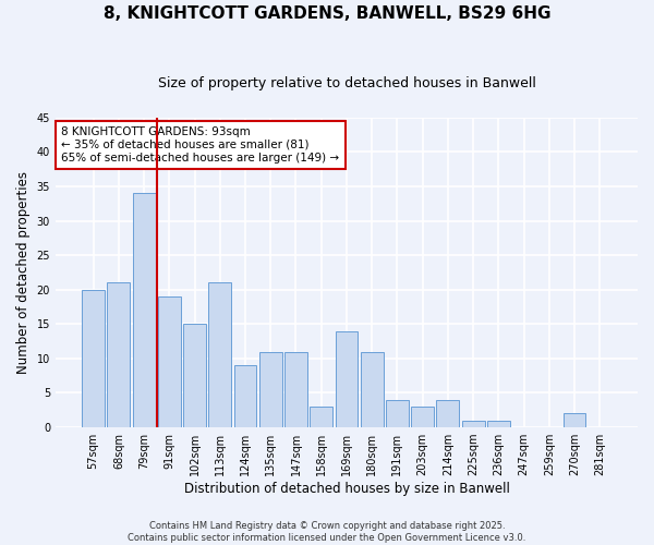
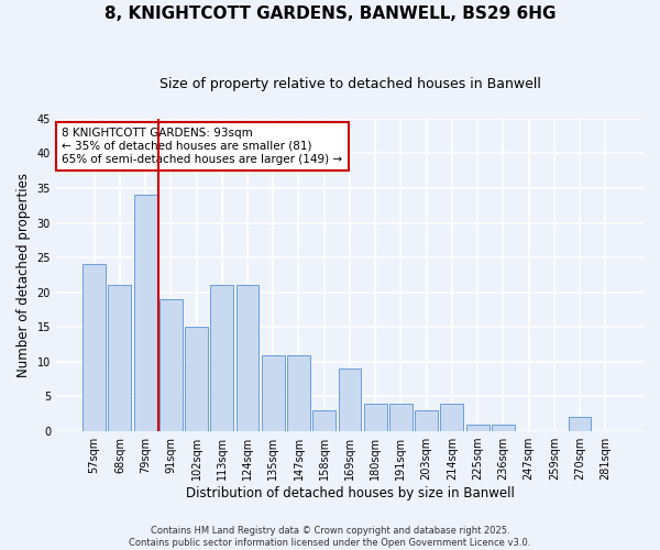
57sqm: 20 -> 24
124sqm: 9 -> 21
169sqm: 14 -> 9
180sqm: 11 -> 4
